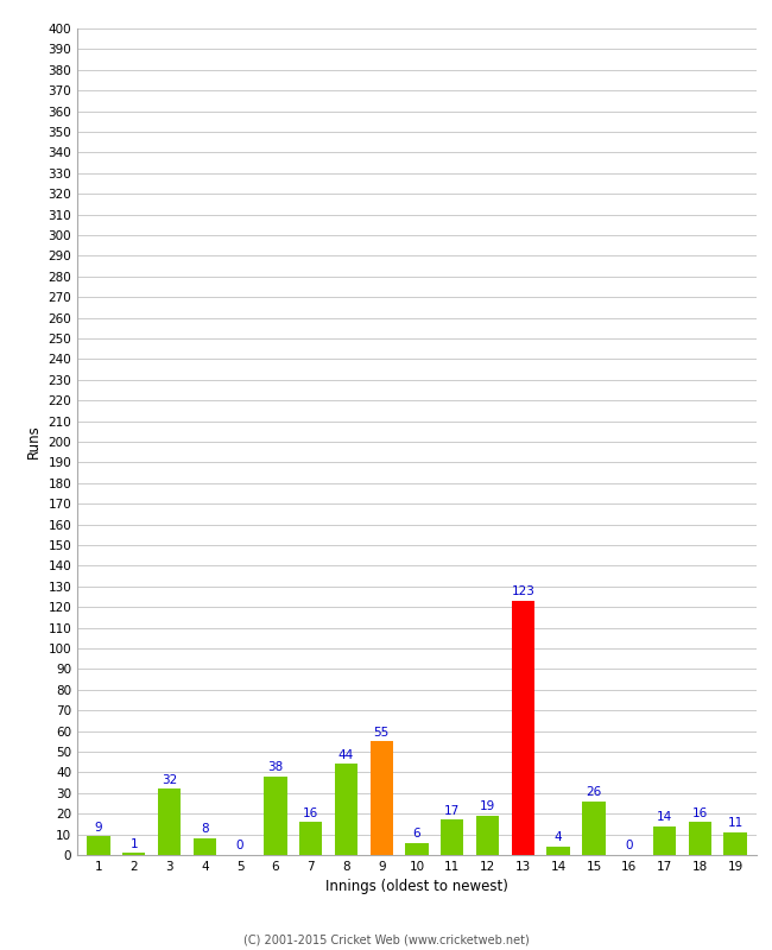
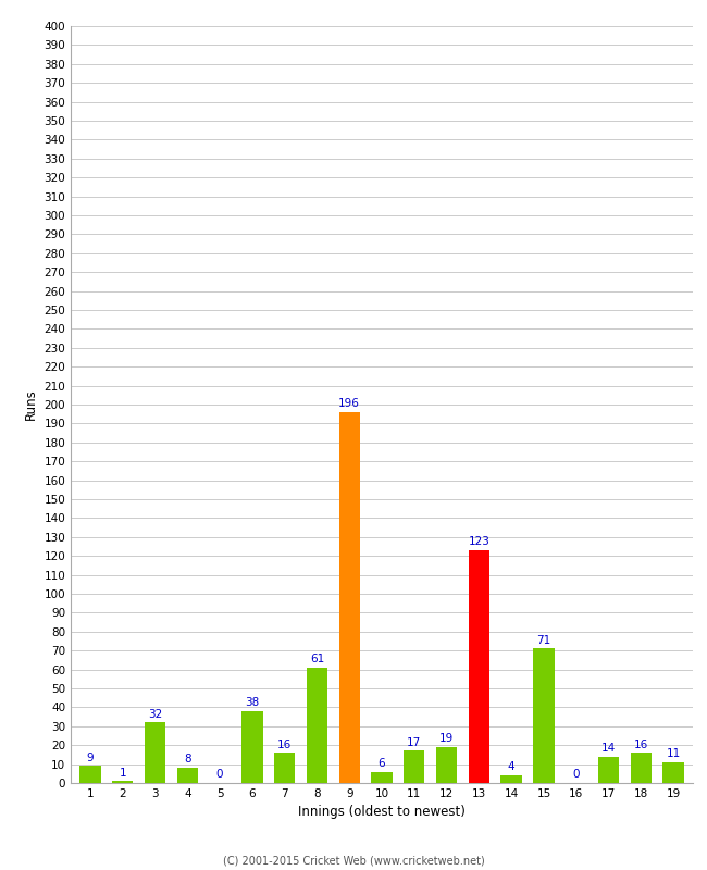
8: 44 -> 61
9: 55 -> 196
15: 26 -> 71
